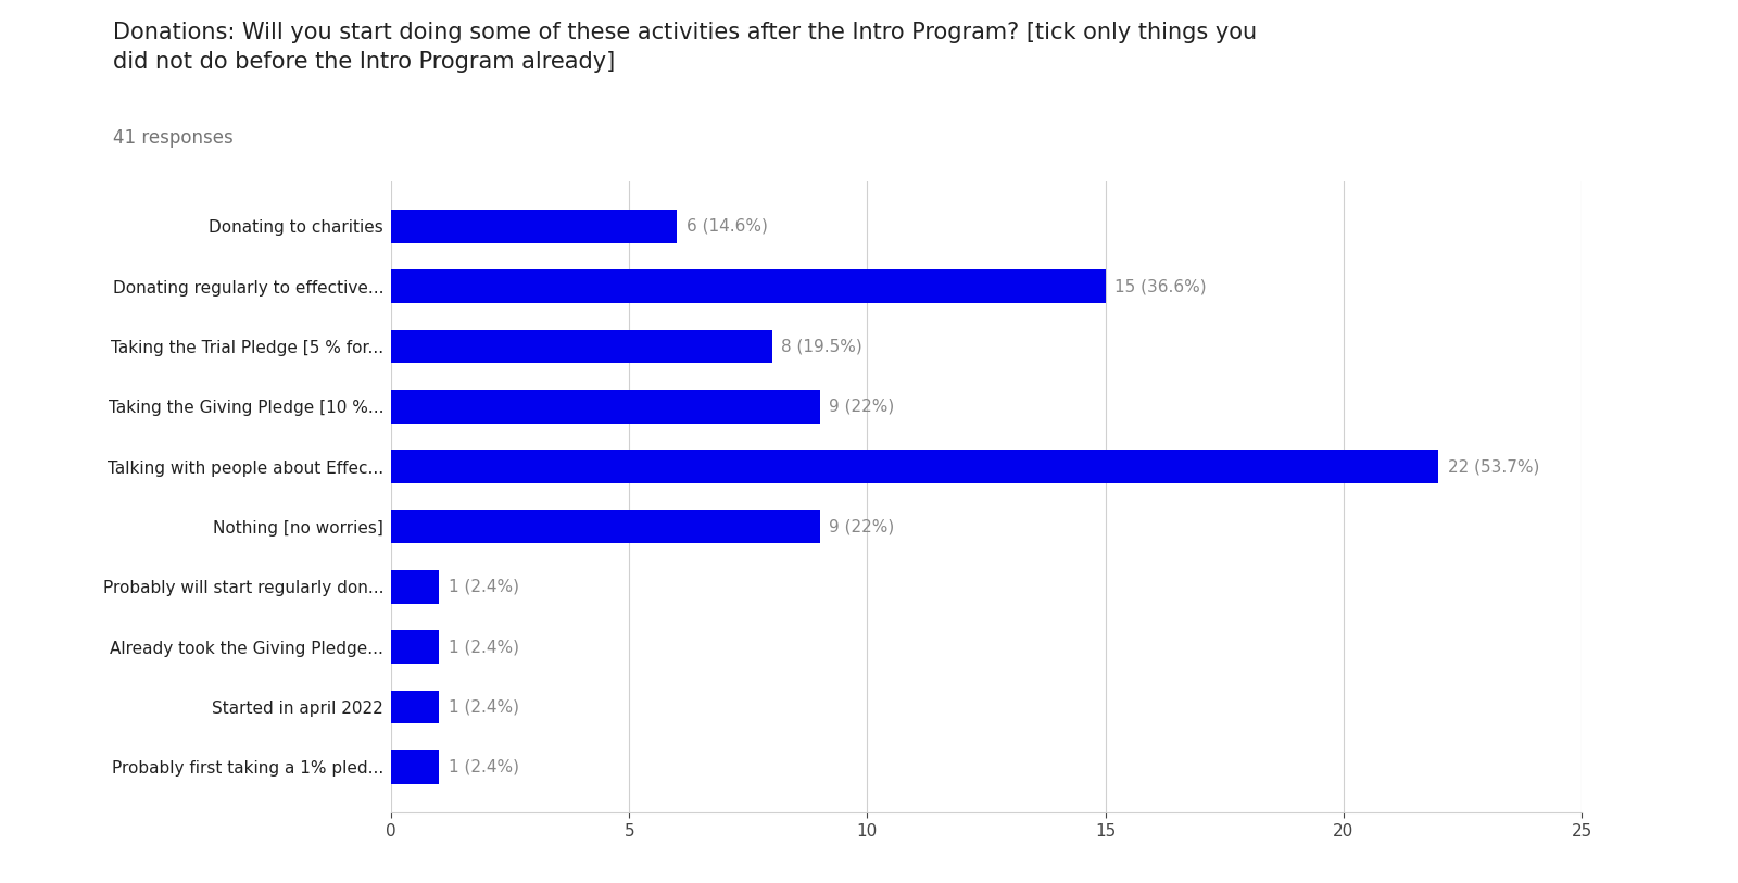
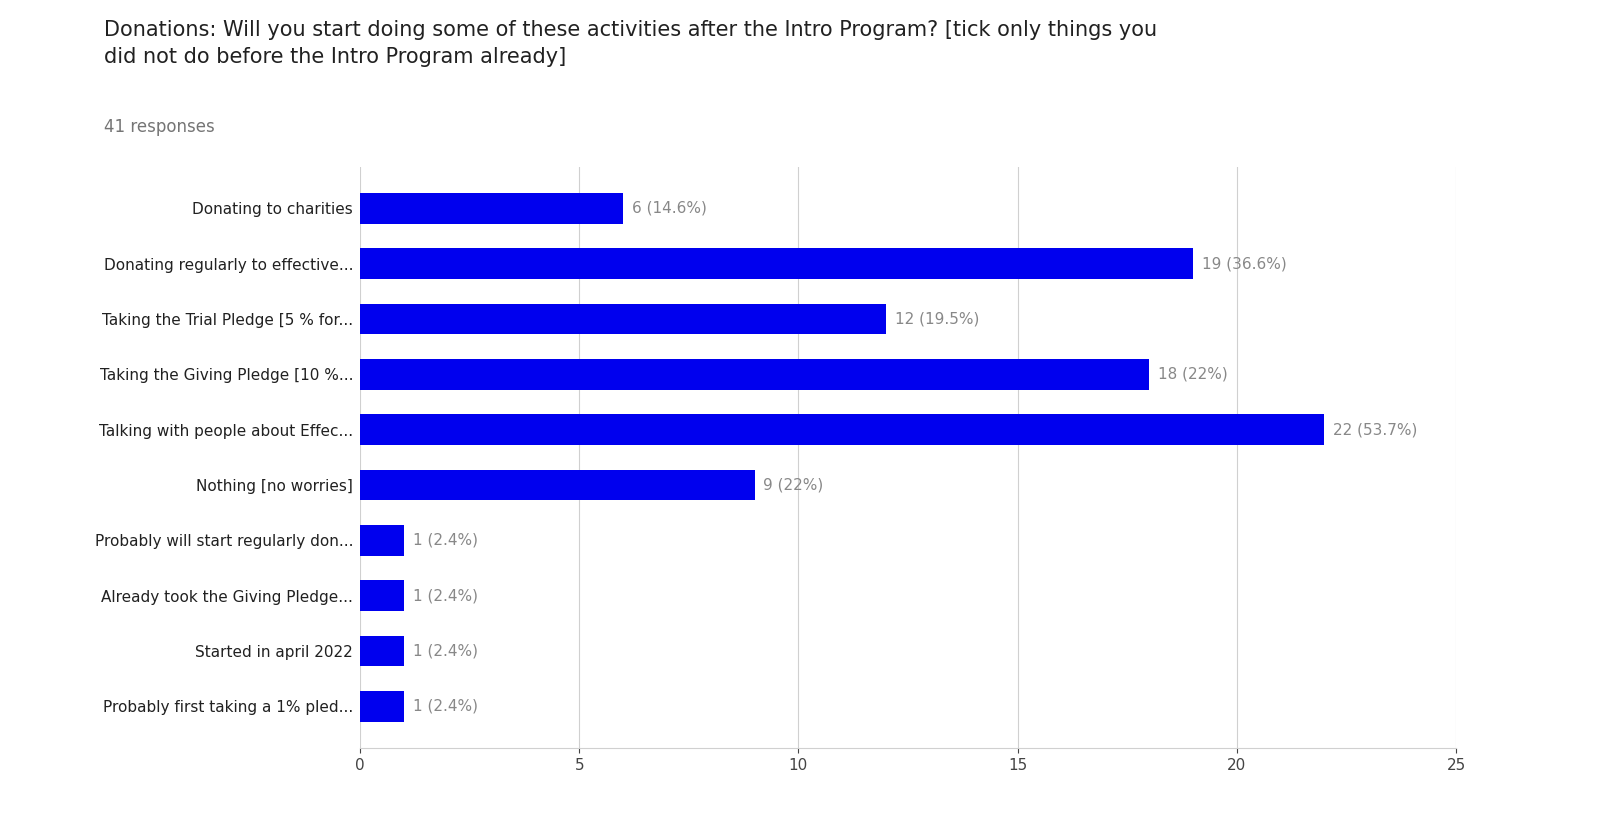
Donating regularly to effective...: 15 -> 19
Taking the Trial Pledge [5 % for...: 8 -> 12
Taking the Giving Pledge [10 %...: 9 -> 18
